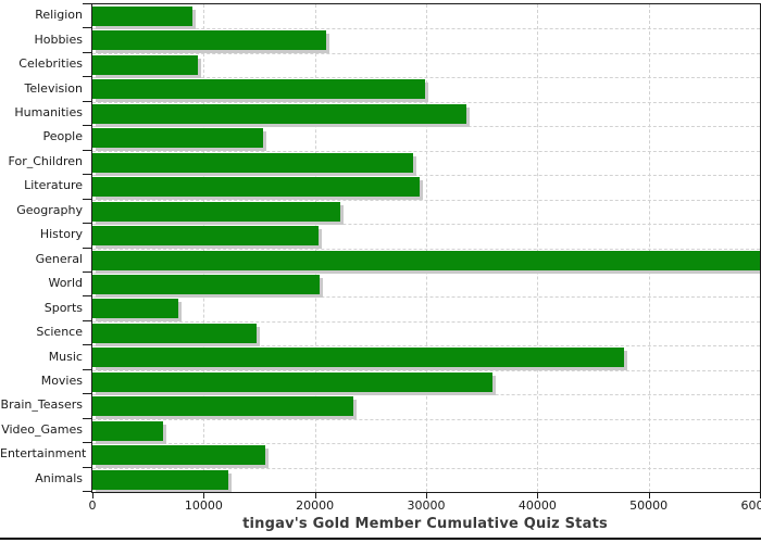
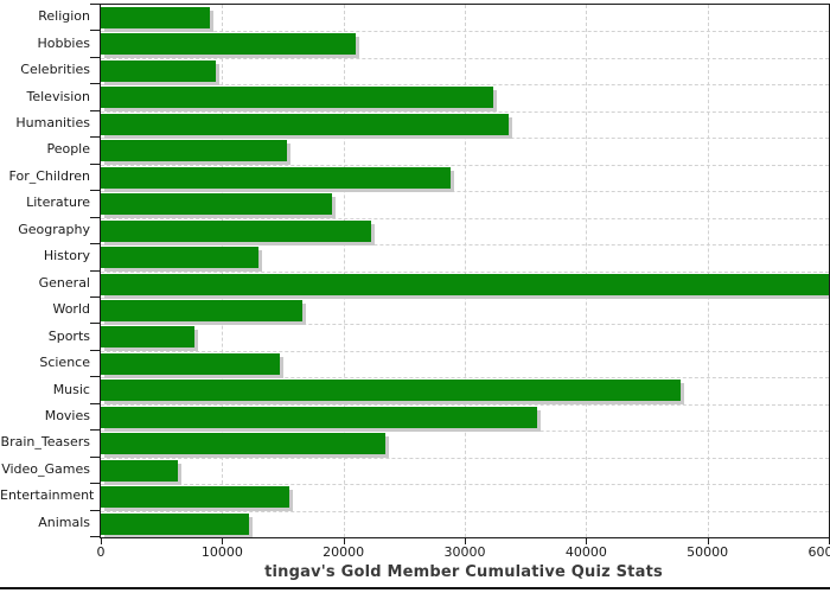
Television: 29900 -> 32300
Literature: 29400 -> 19100
History: 20300 -> 13000
World: 20400 -> 16600
